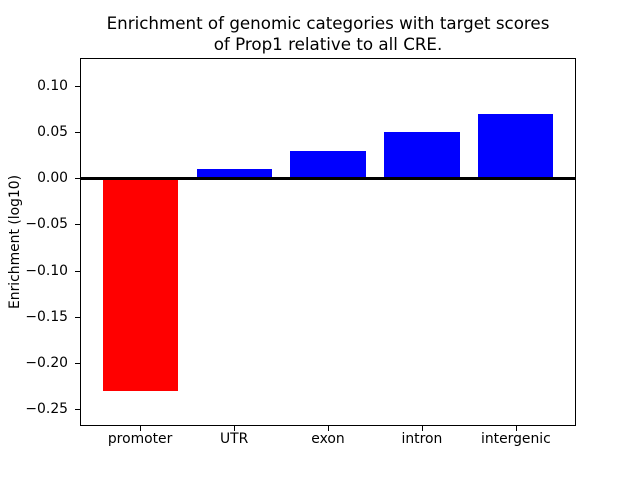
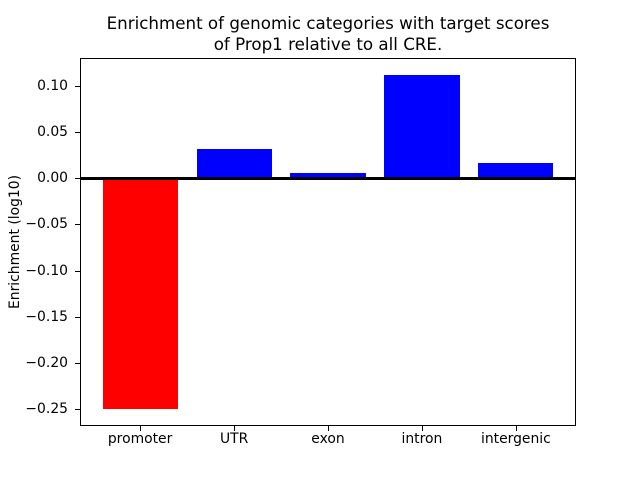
promoter: -0.23 -> -0.25
UTR: 0.01 -> 0.03
exon: 0.03 -> 0.01
intron: 0.05 -> 0.11
intergenic: 0.07 -> 0.02
